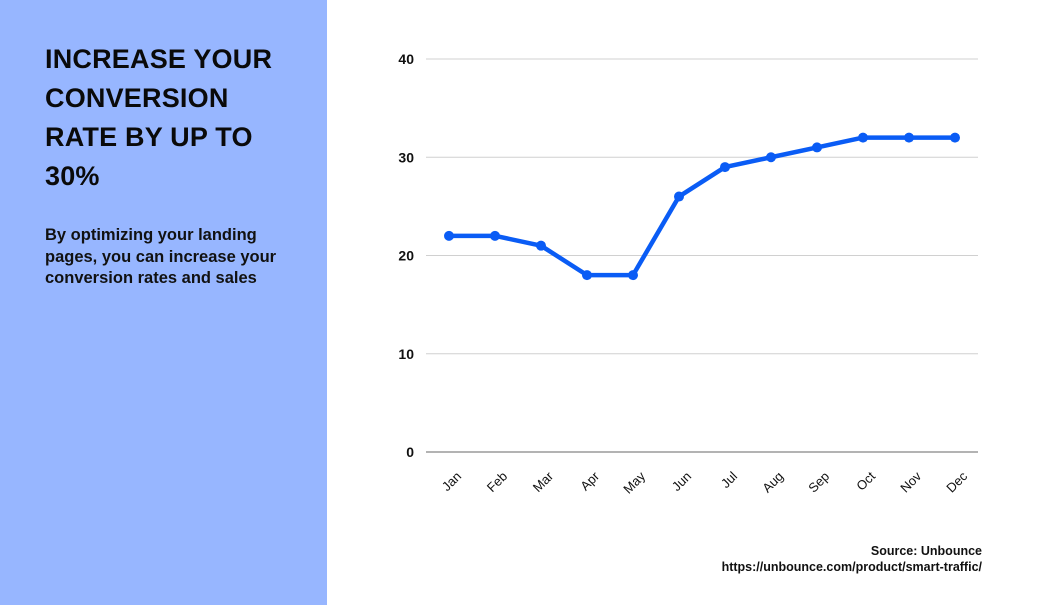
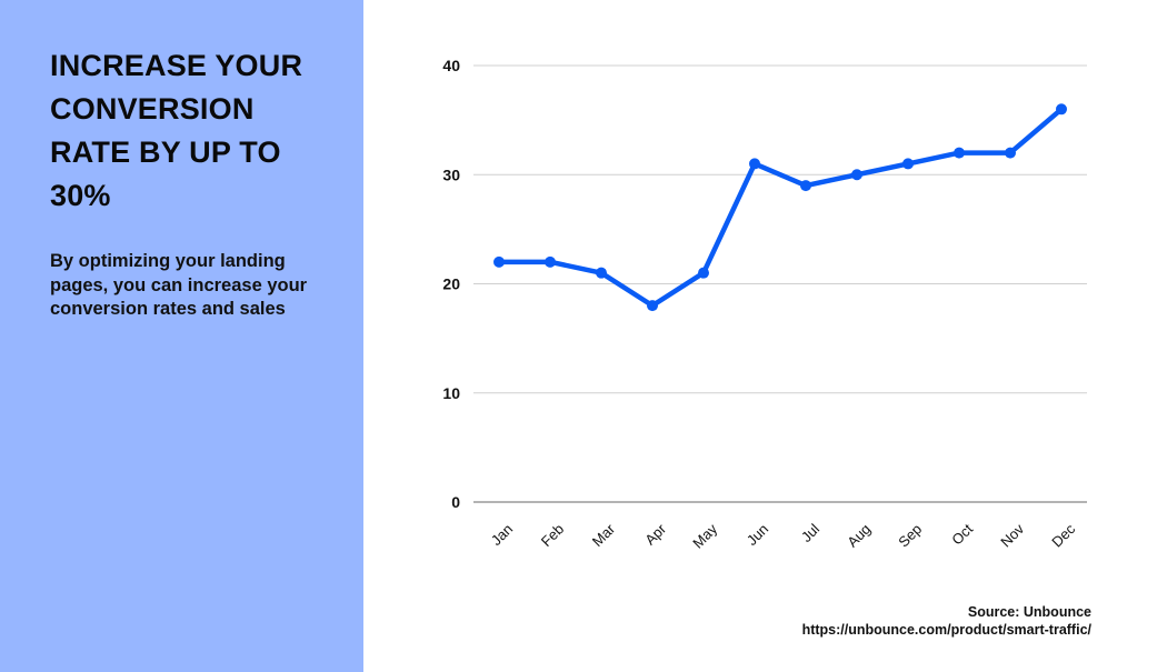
May: 18 -> 21
Jun: 26 -> 31
Dec: 32 -> 36
